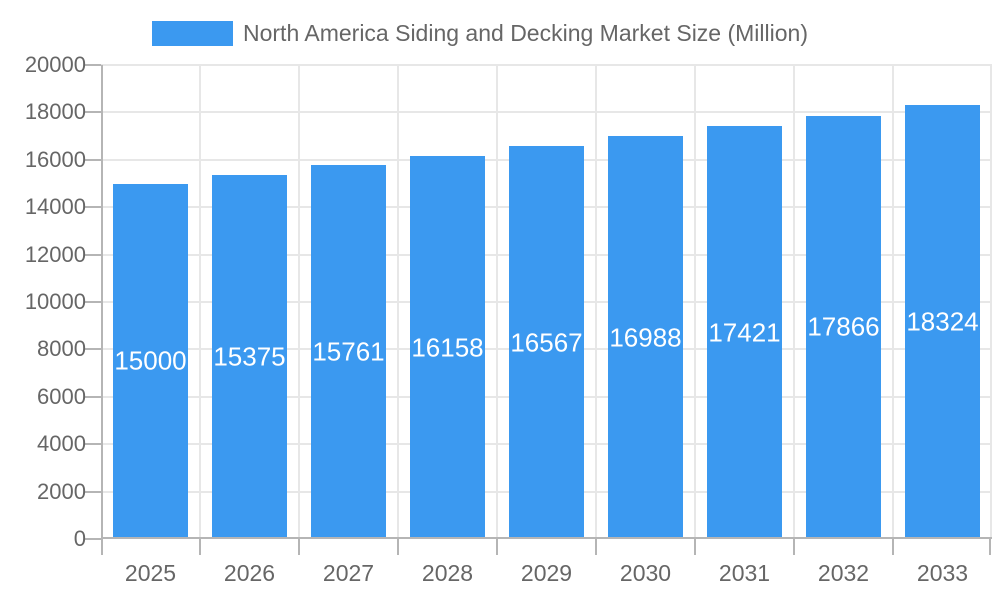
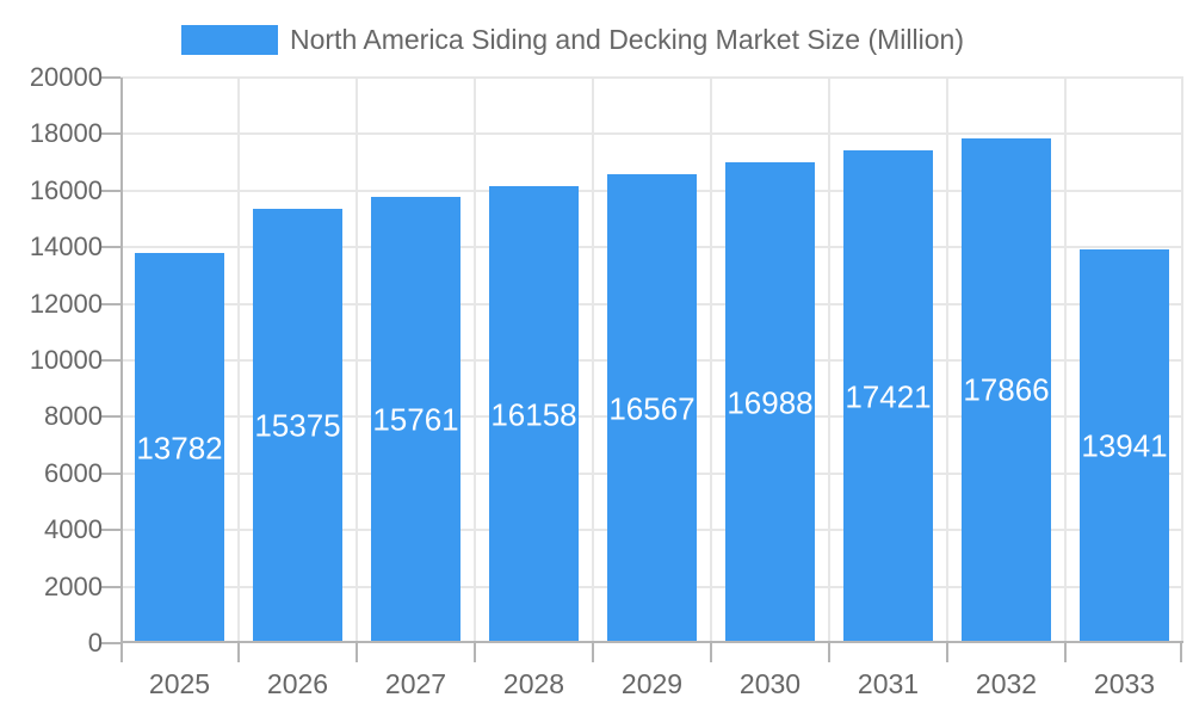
2025: 15000 -> 13782
2033: 18324 -> 13941
